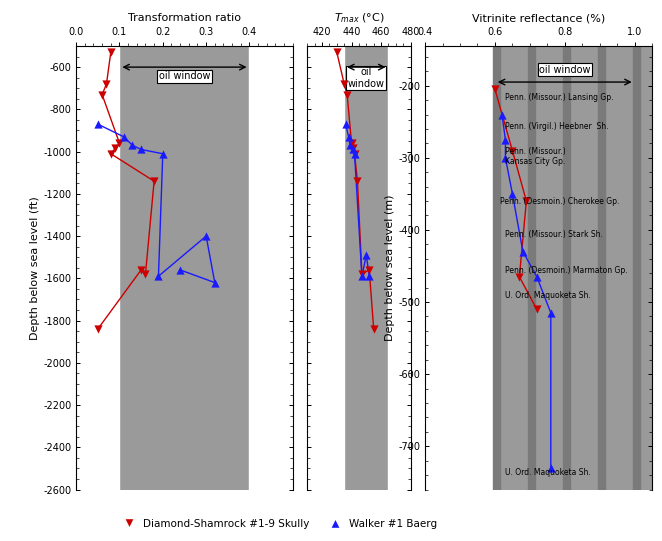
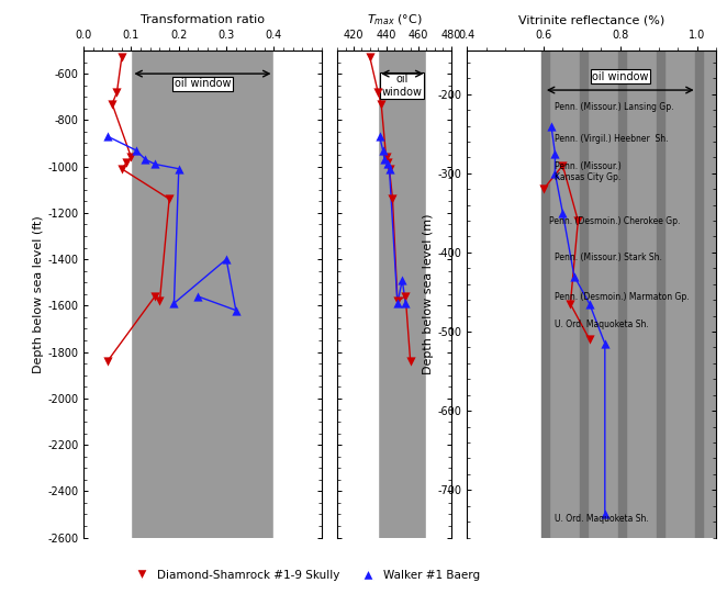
Vitrinite reflectance (%)/Diamond-Shamrock #1-9 Skully/0.6: -205 -> -320
